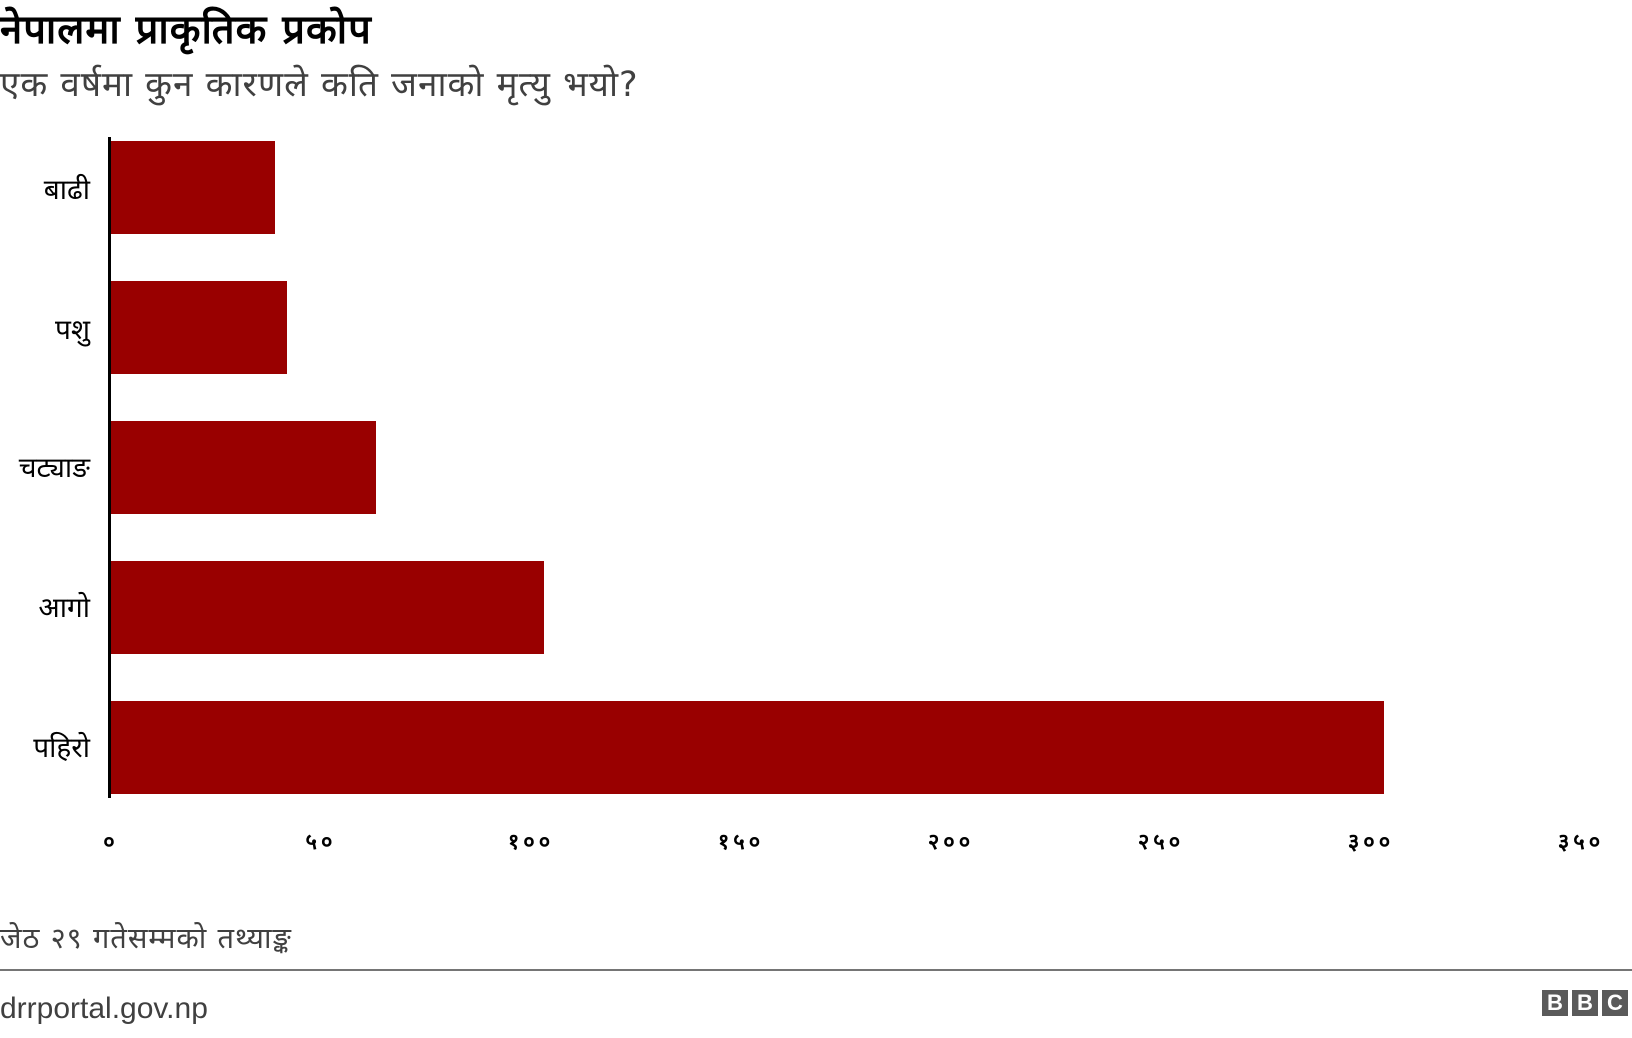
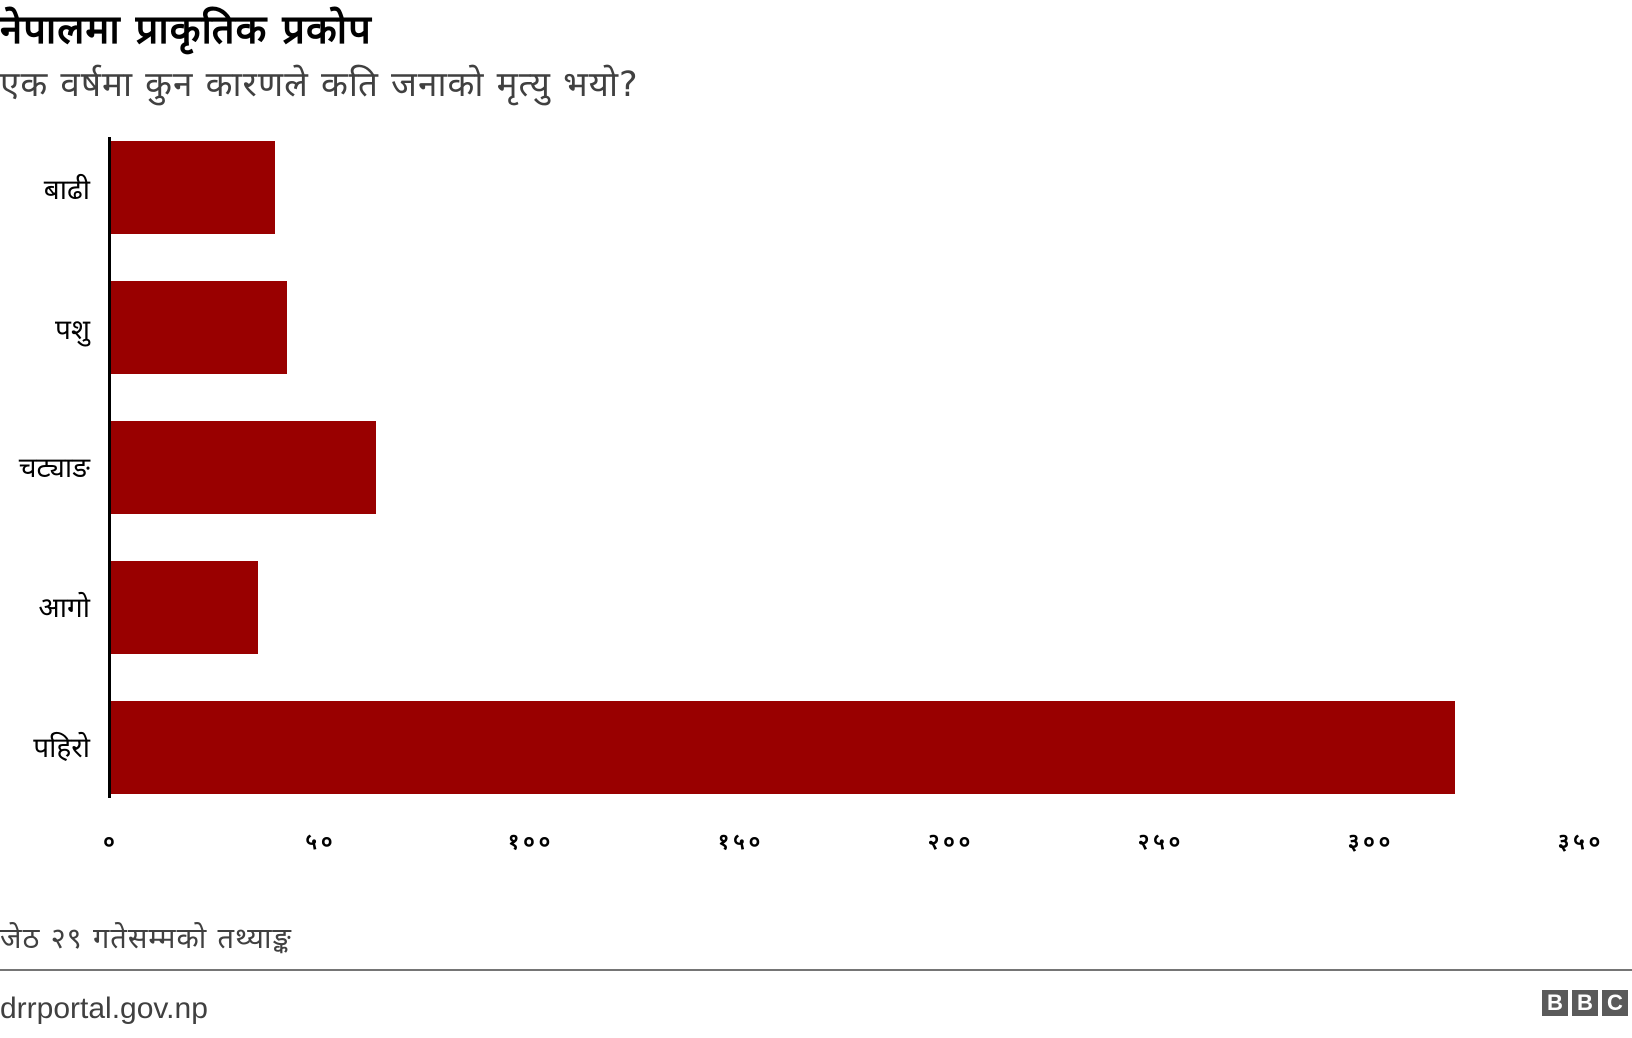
आगो: 103 -> 35
पहिरो: 303 -> 320
